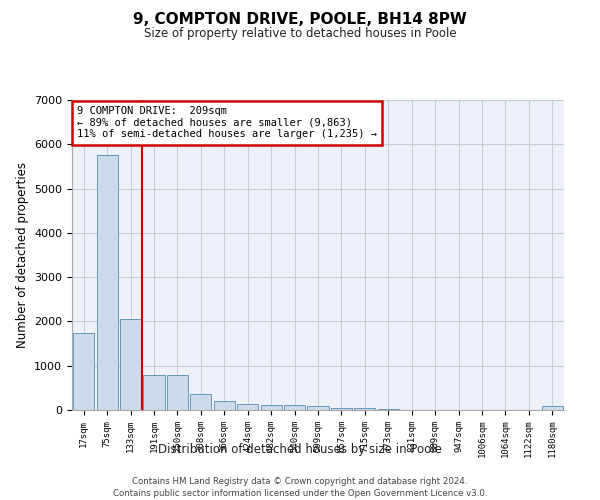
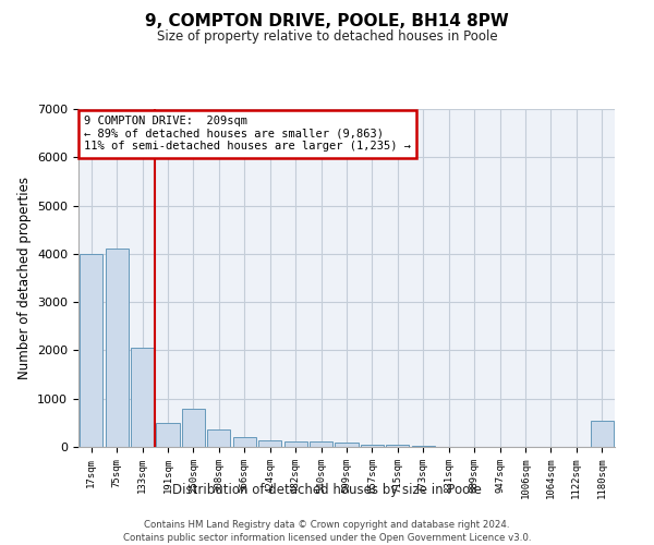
17sqm: 1750 -> 4000
75sqm: 5750 -> 4100
191sqm: 800 -> 500
1180sqm: 80 -> 550
